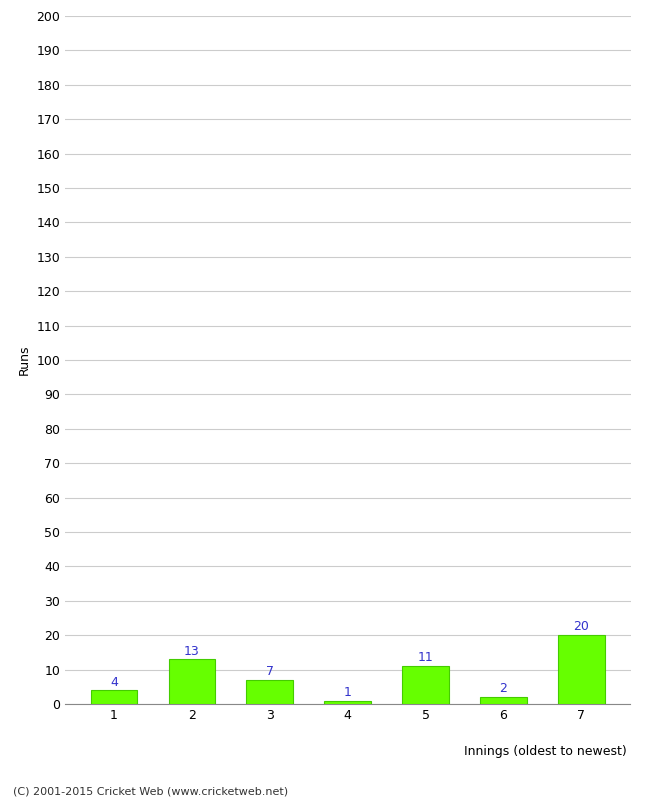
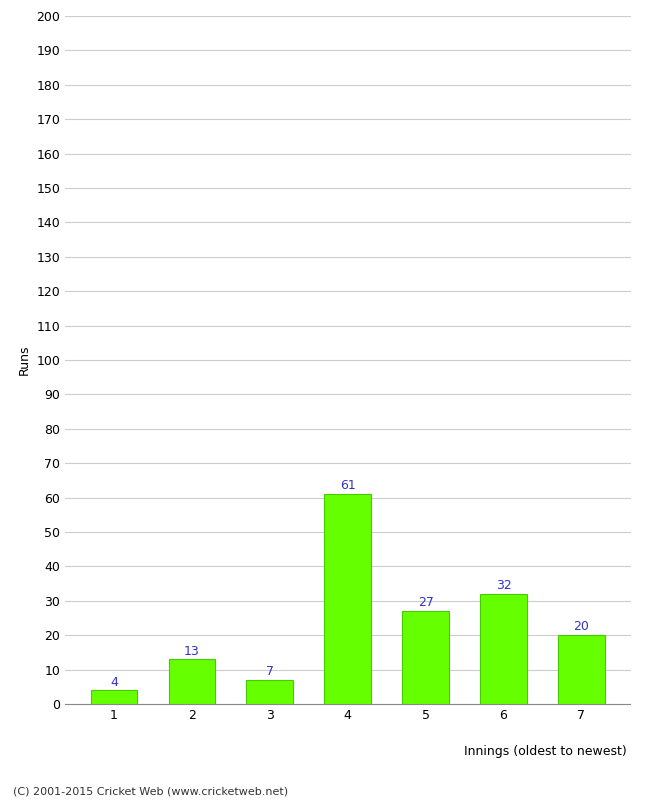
4: 1 -> 61
5: 11 -> 27
6: 2 -> 32
